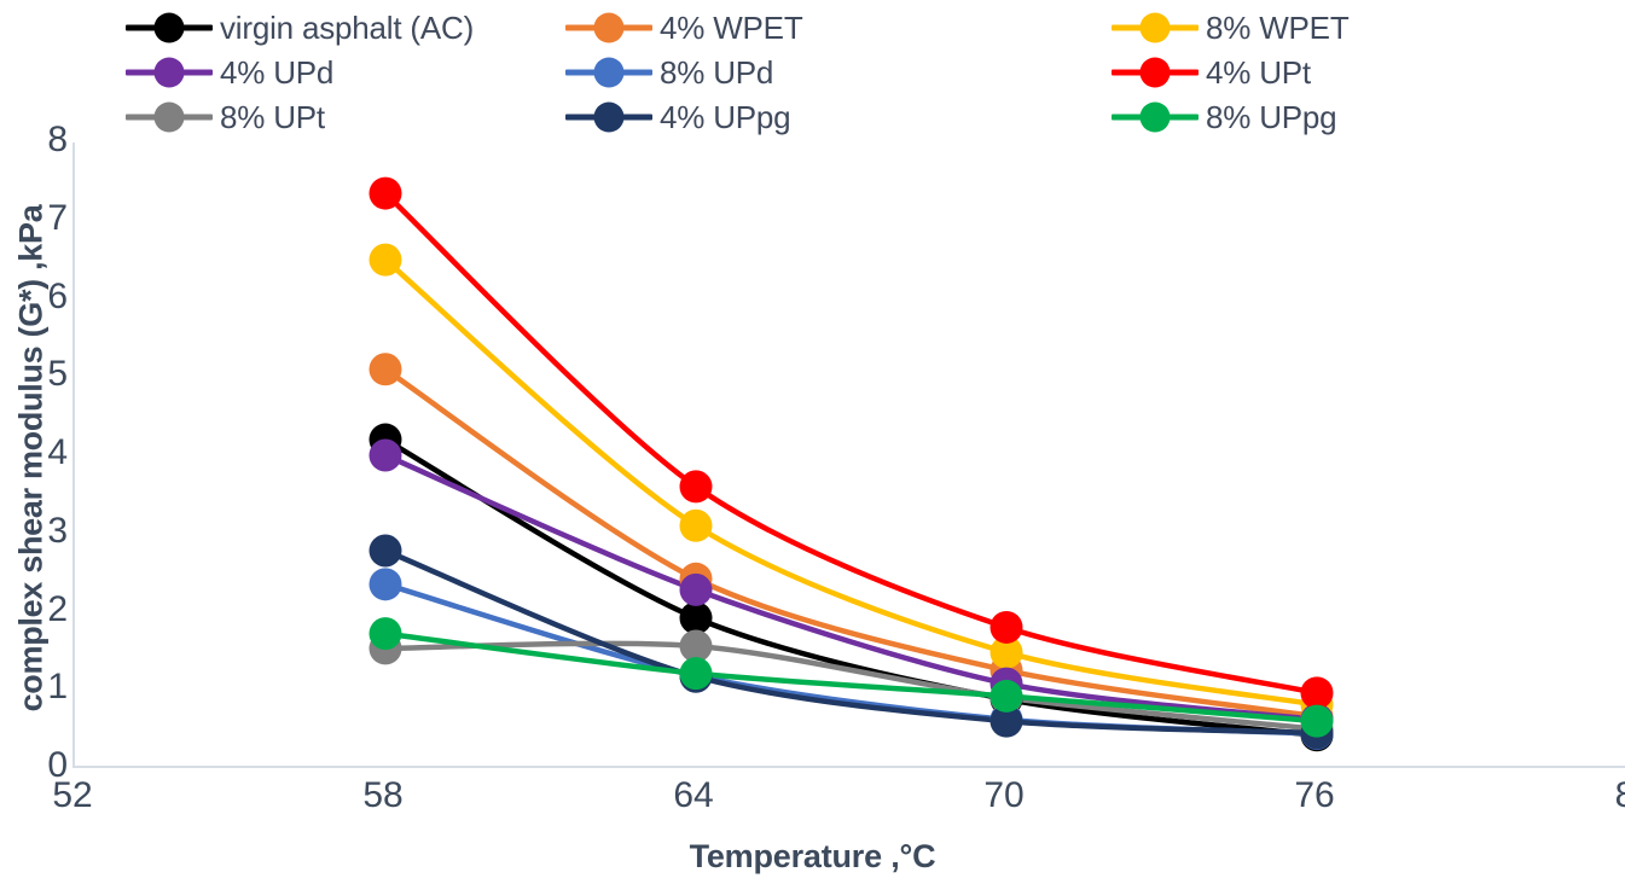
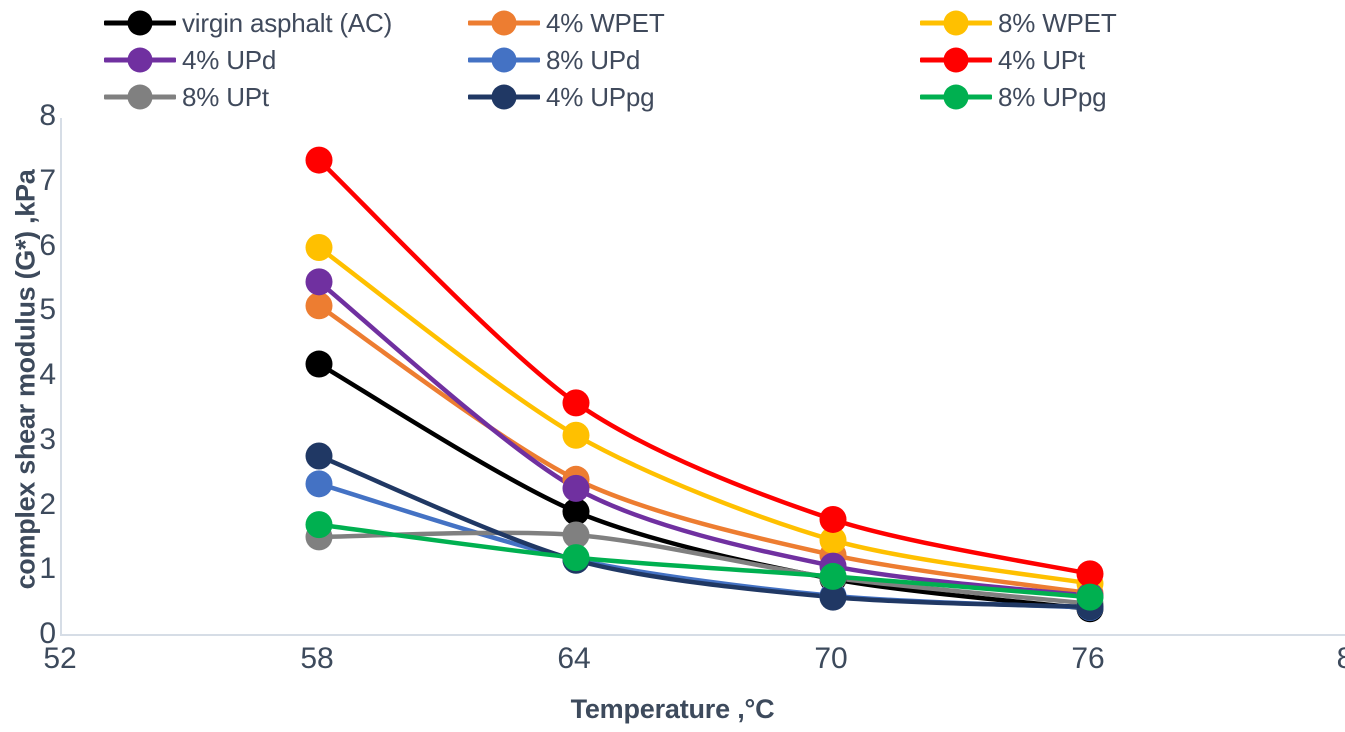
8% WPET/58: 6.5 -> 6.0
4% UPd/58: 4.0 -> 5.5
